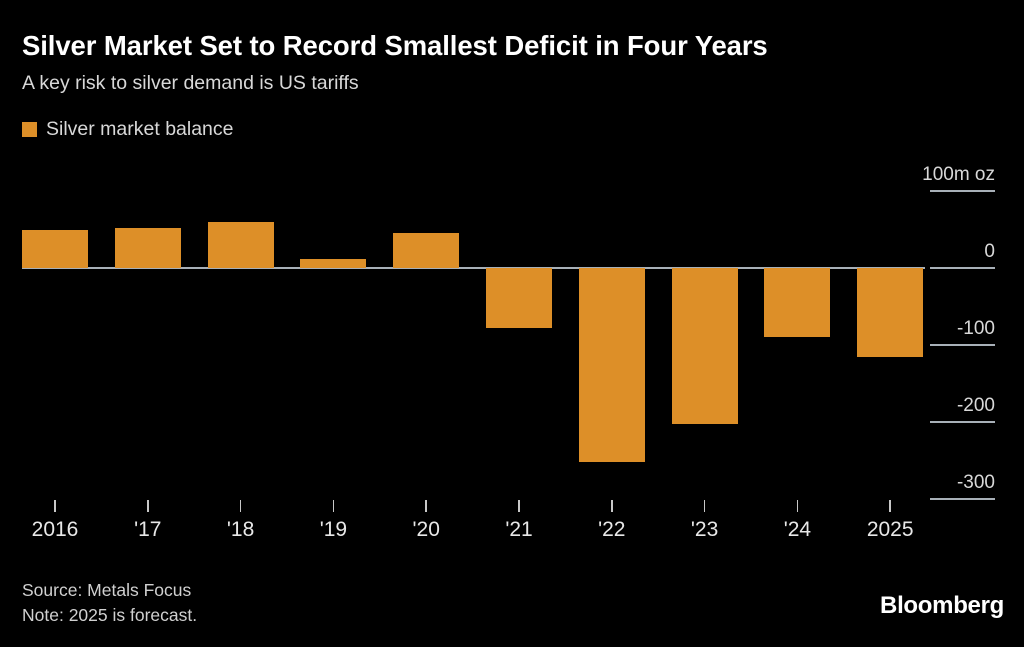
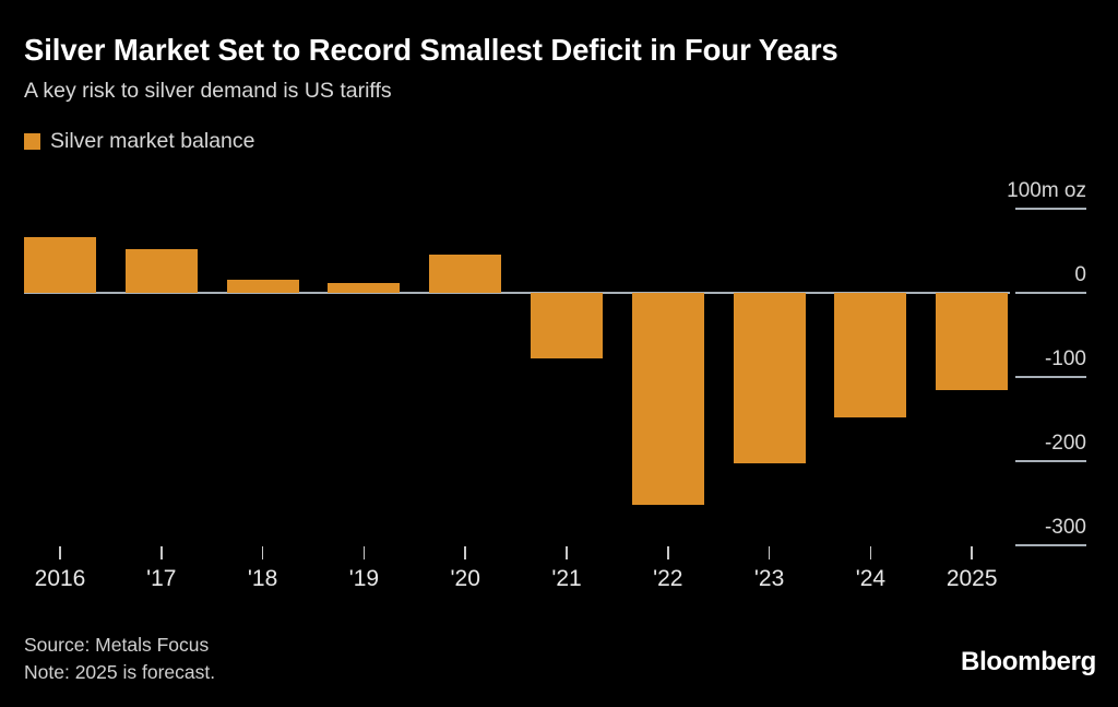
2016: 50 -> 70
'18: 60 -> 20
'24: -90 -> -150
